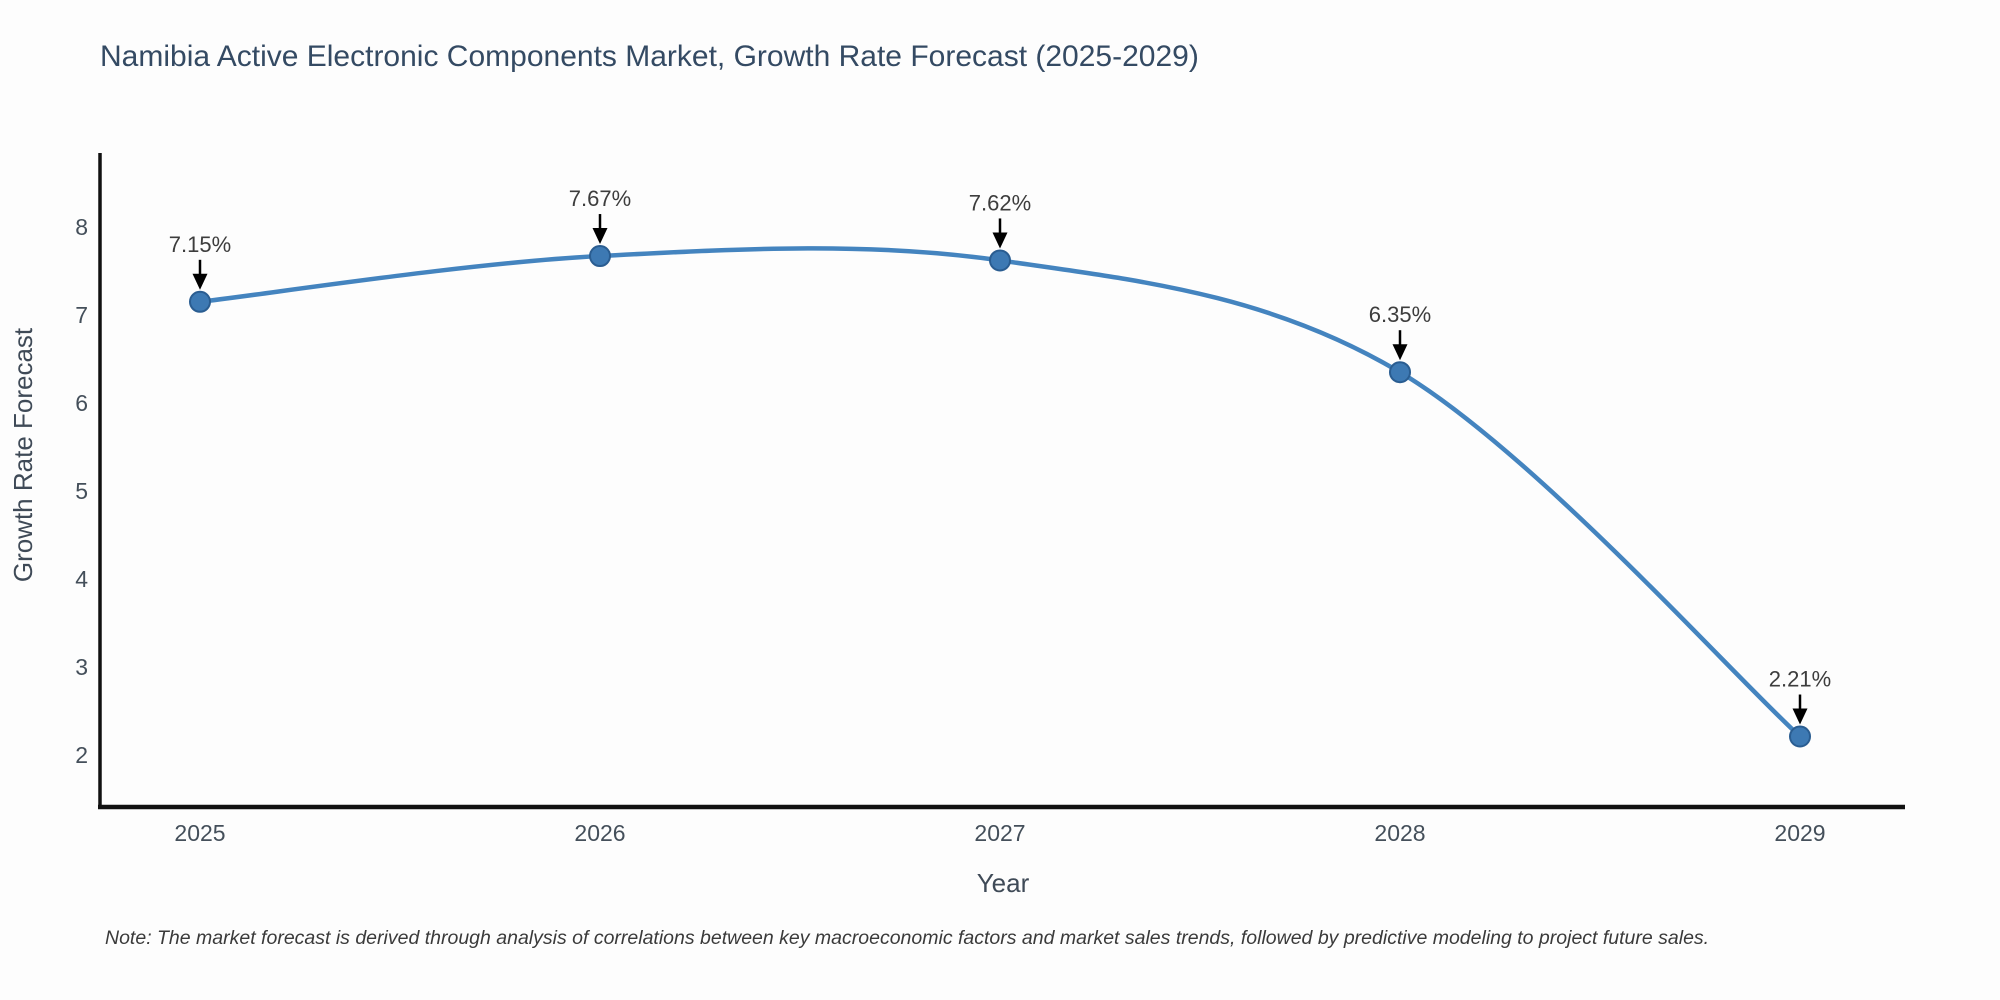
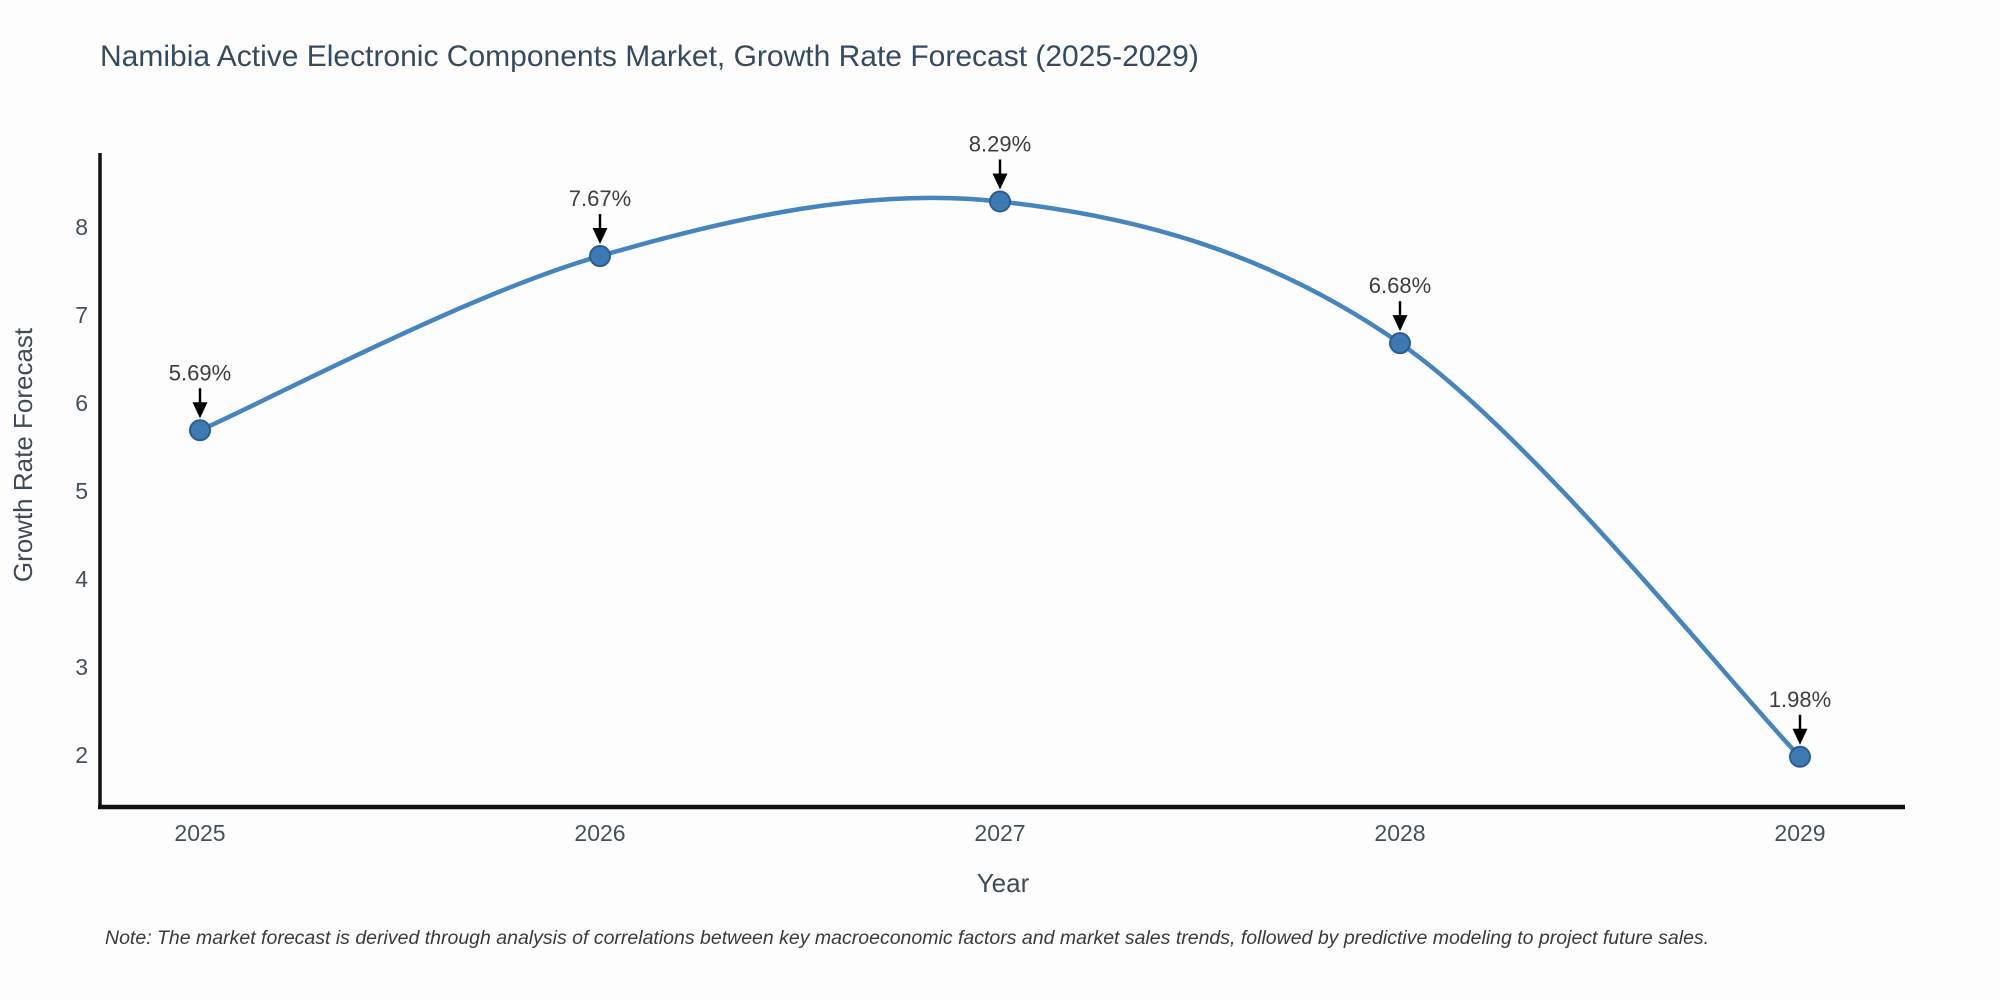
2025: 7.15% -> 5.69%
2027: 7.62% -> 8.29%
2028: 6.35% -> 6.68%
2029: 2.21% -> 1.98%
